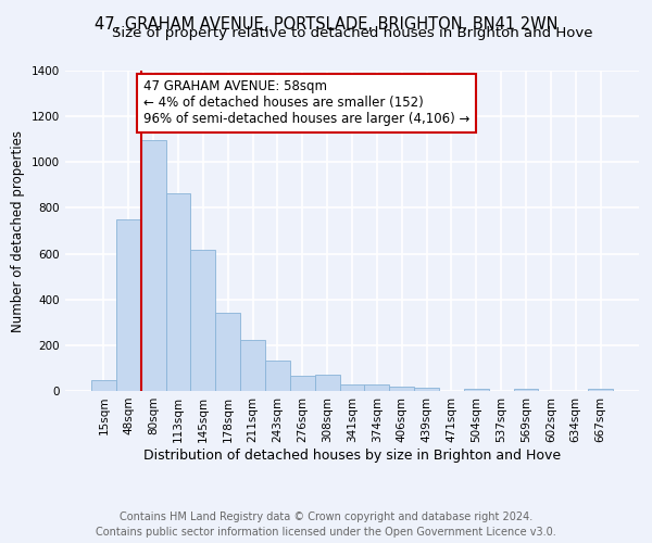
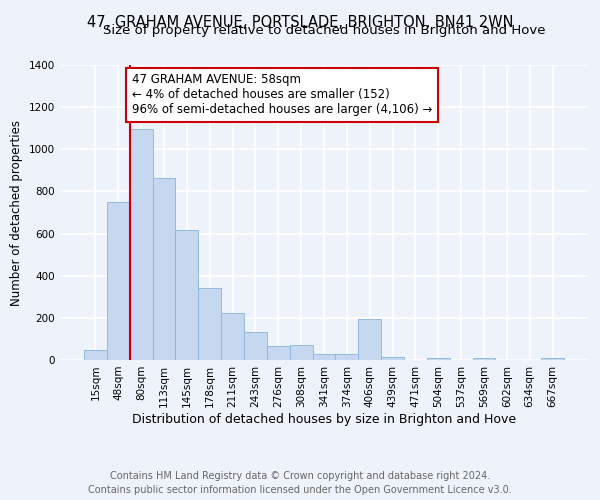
406sqm: 20 -> 195
